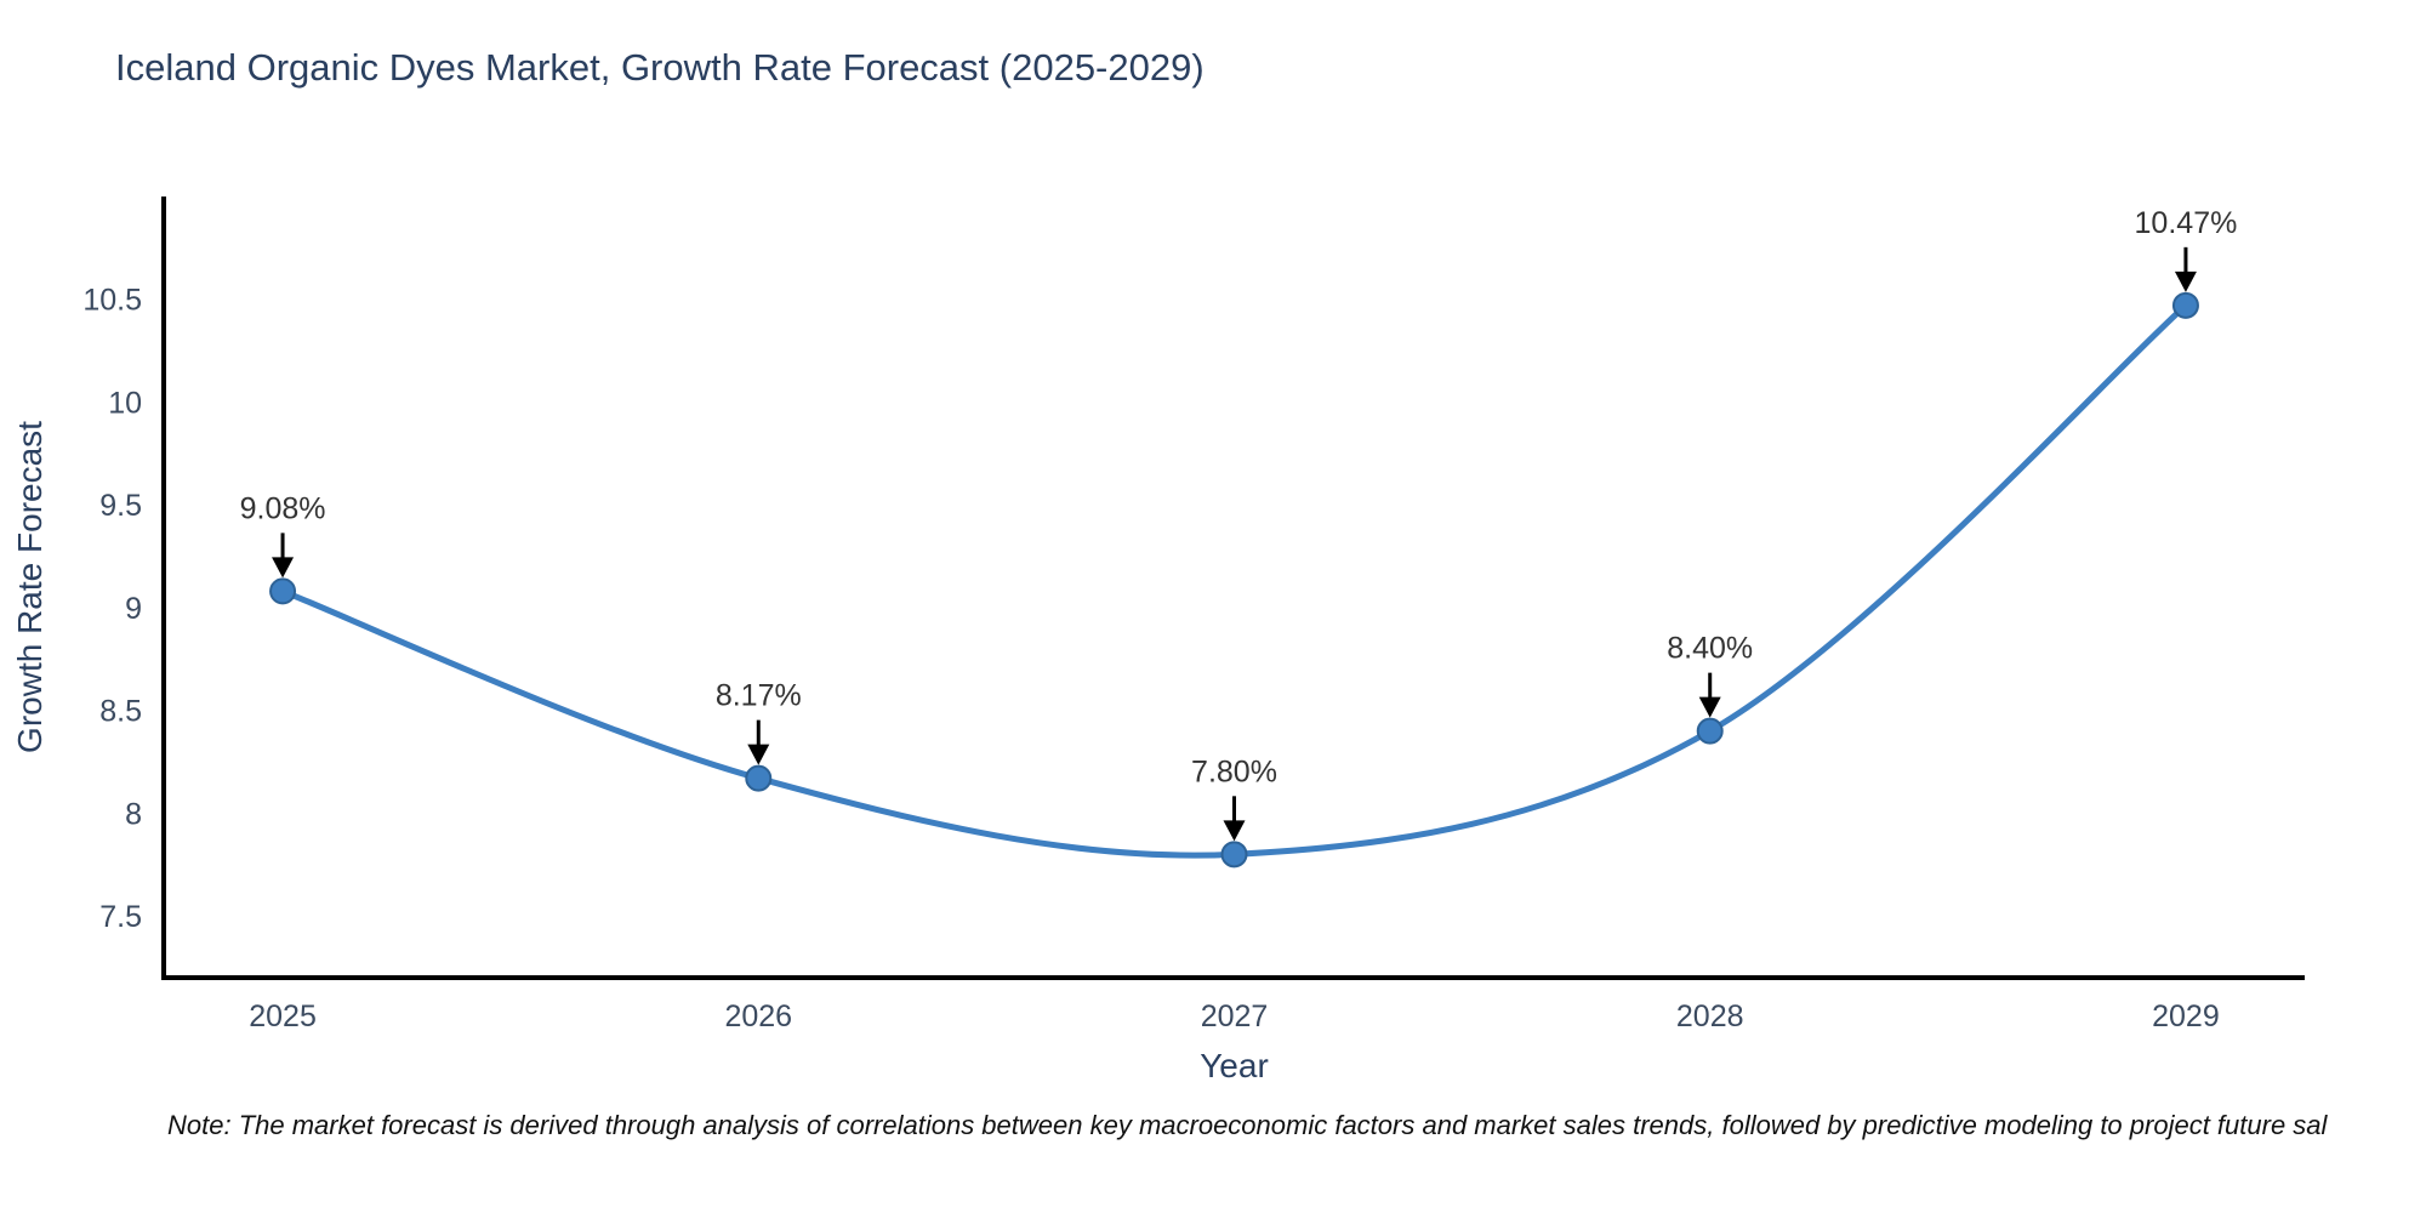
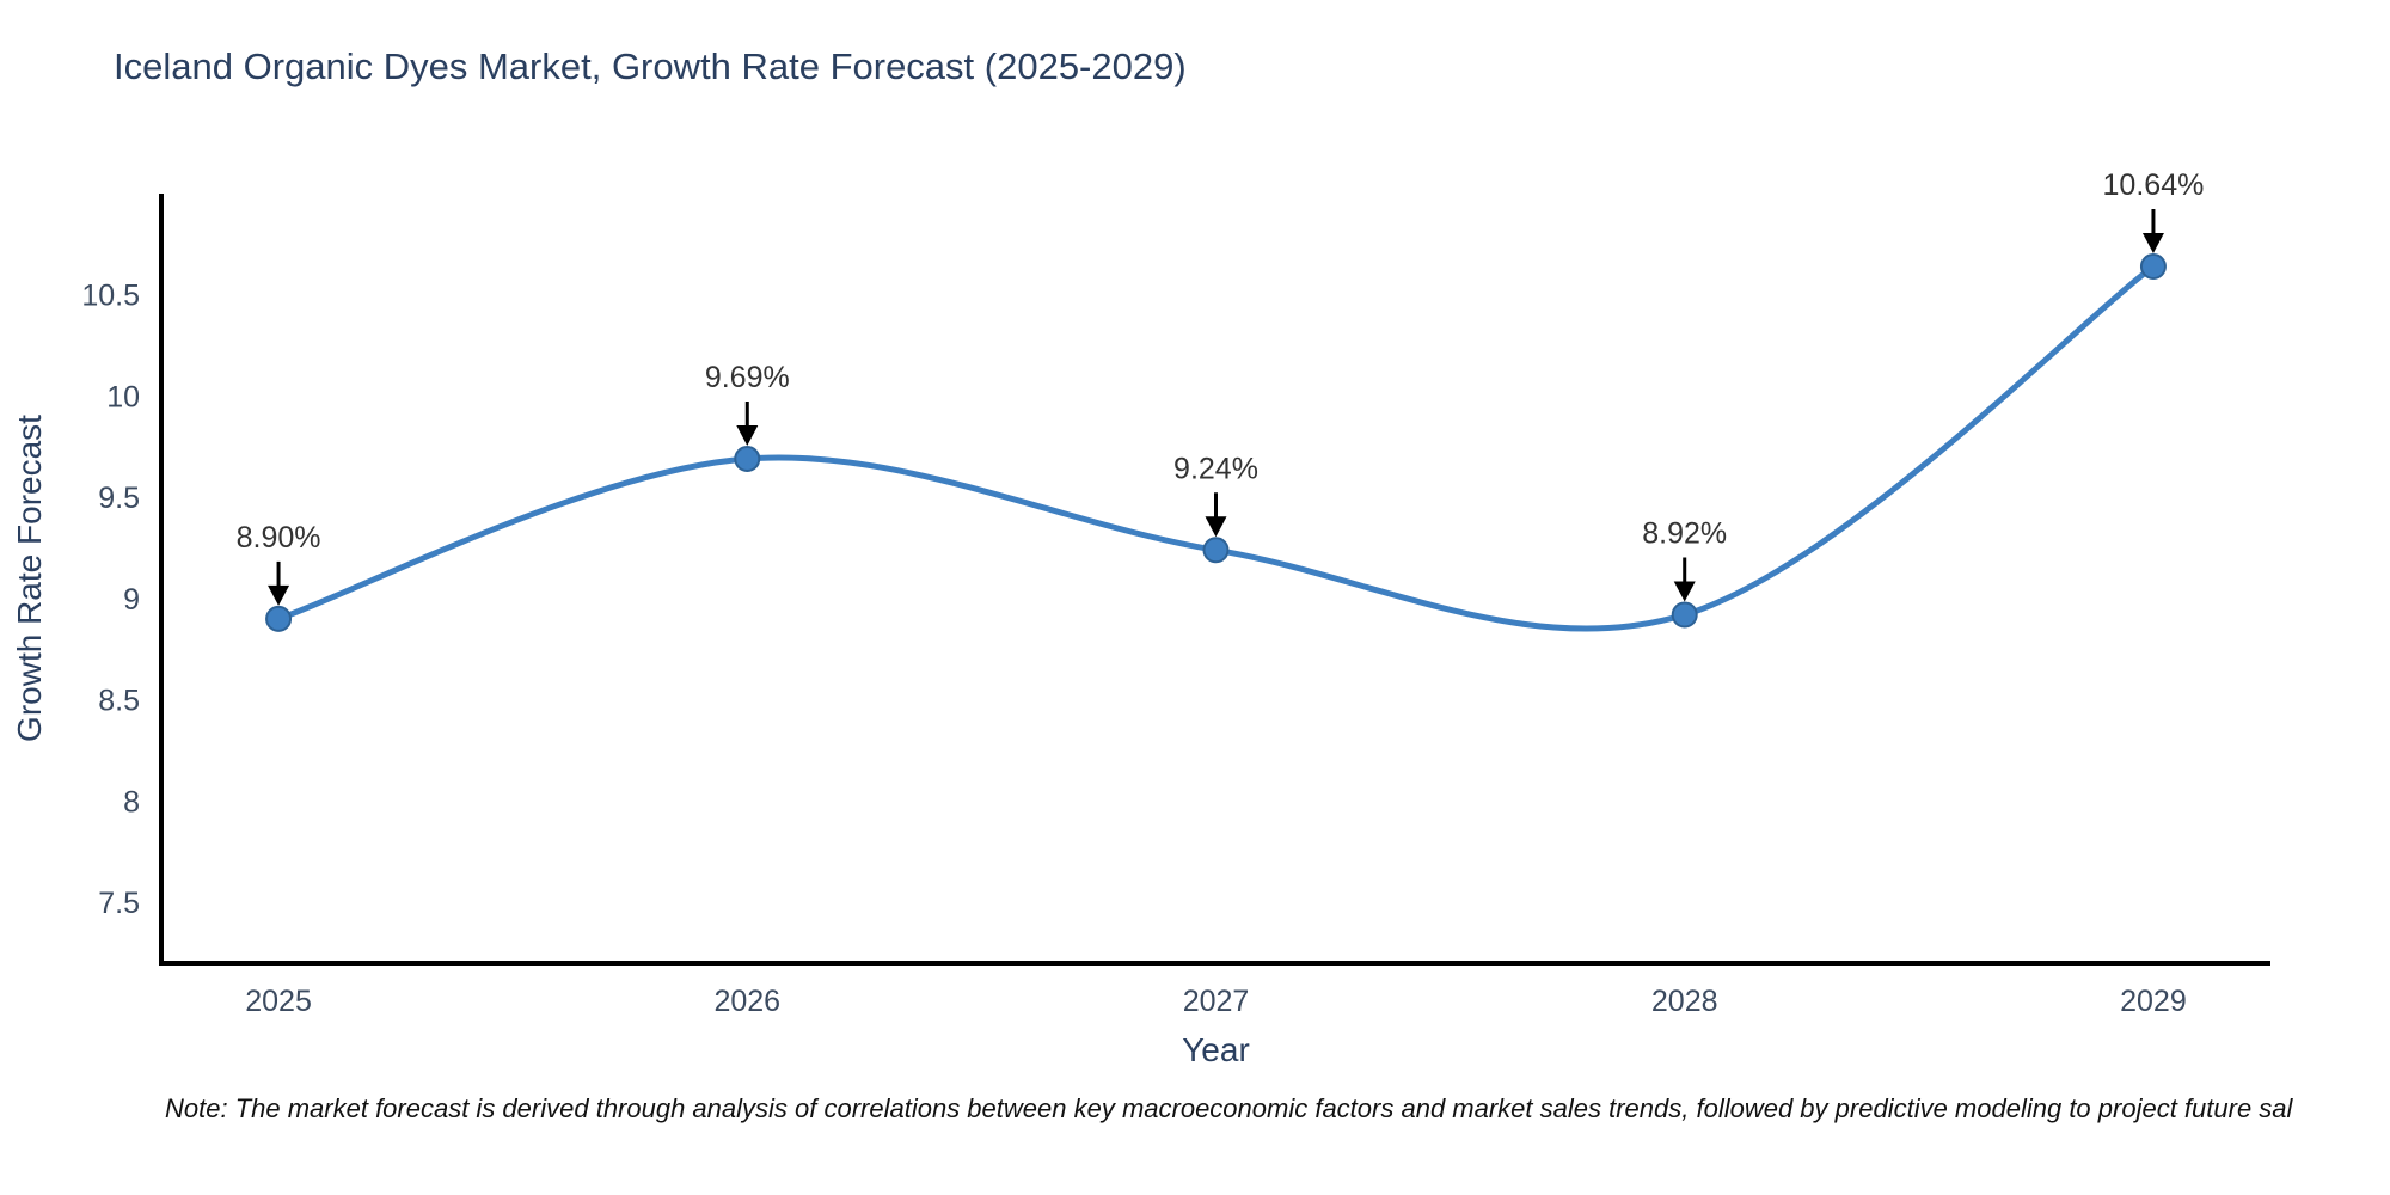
2025: 9.08% -> 8.90%
2026: 8.17% -> 9.69%
2027: 7.80% -> 9.24%
2028: 8.40% -> 8.92%
2029: 10.47% -> 10.64%
